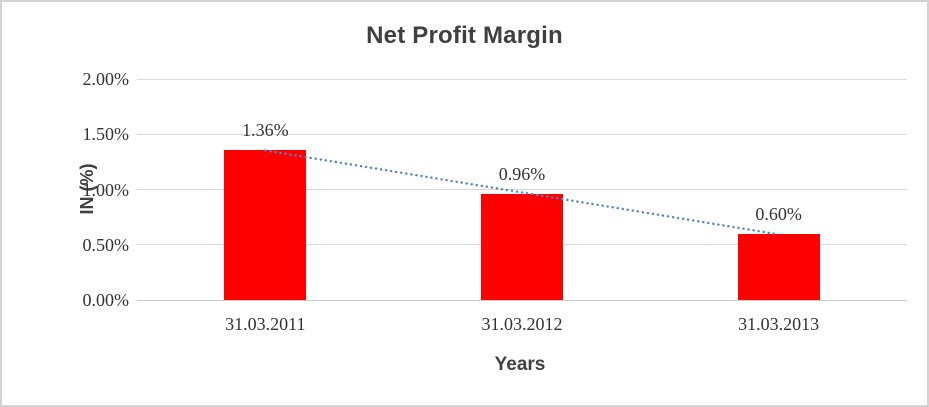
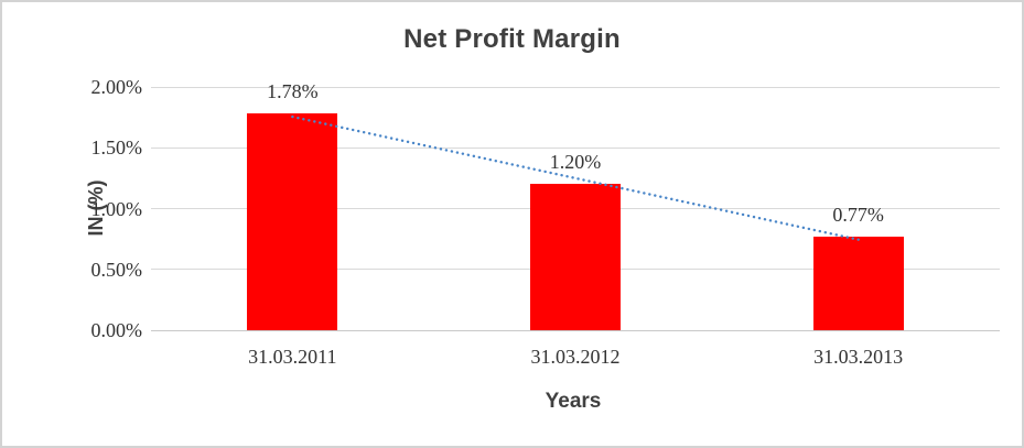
31.03.2011: 1.36% -> 1.78%
31.03.2012: 0.96% -> 1.20%
31.03.2013: 0.60% -> 0.77%
